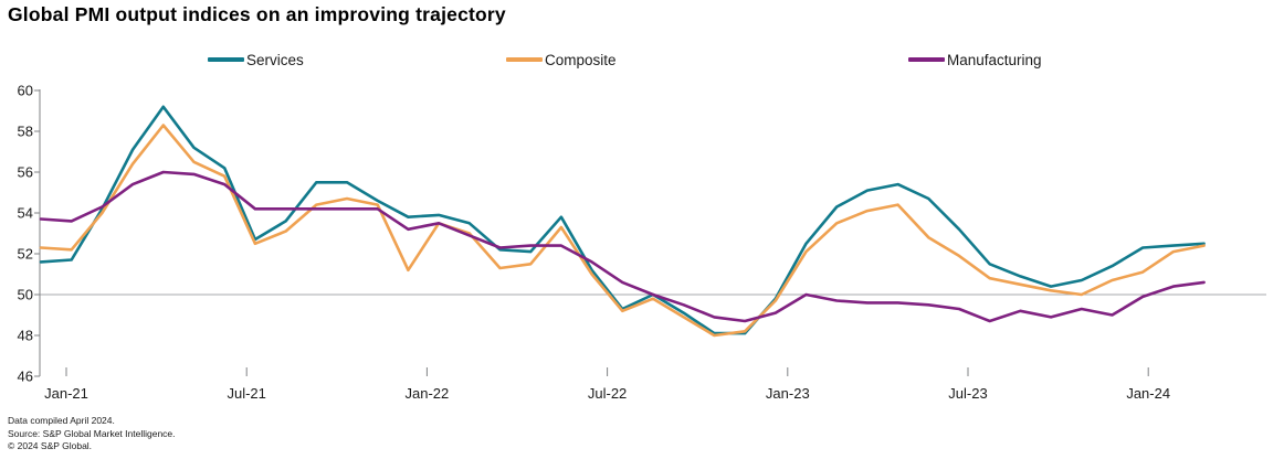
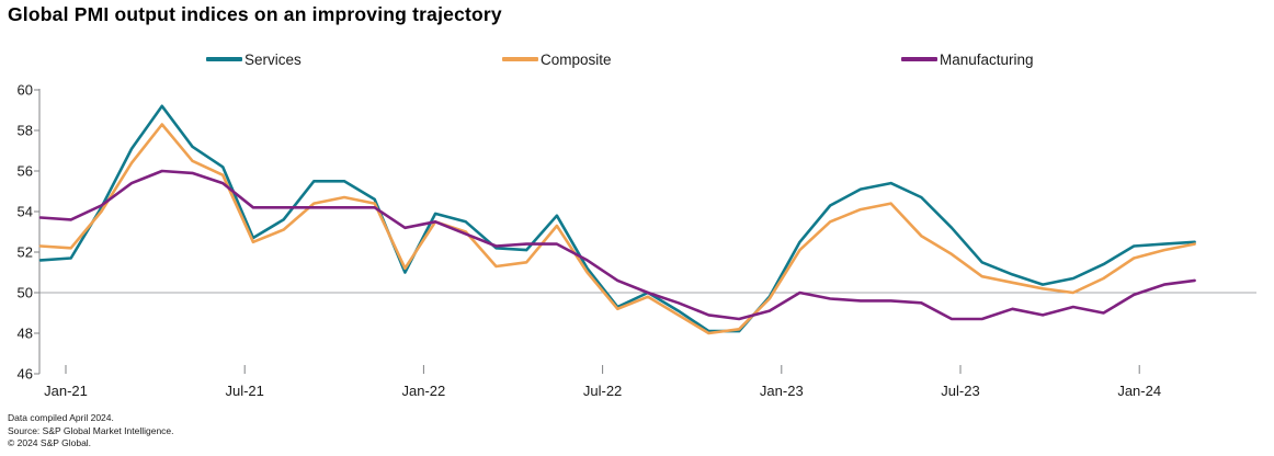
Services/Jan-22: 53.8 -> 51.0
Manufacturing/Jul-23: 49.3 -> 48.7
Composite/Jan-24: 51.1 -> 51.7
